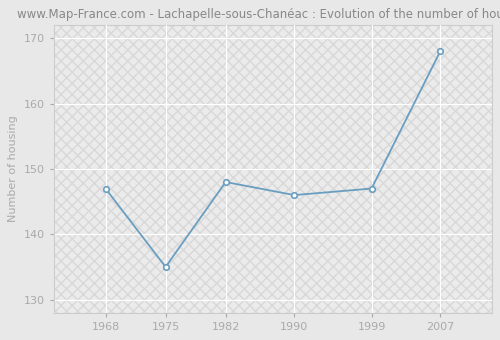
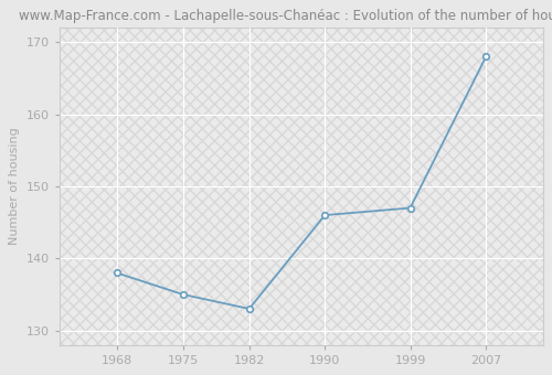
1968: 147 -> 138
1982: 148 -> 133
